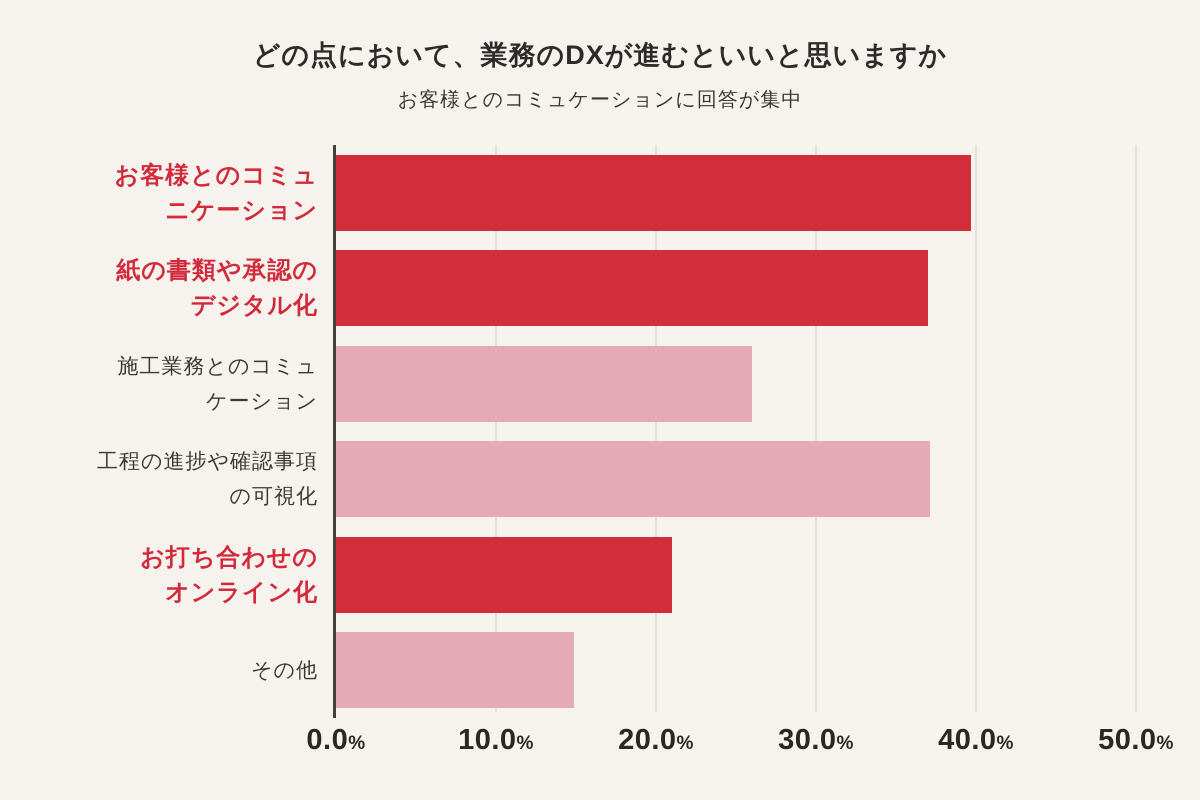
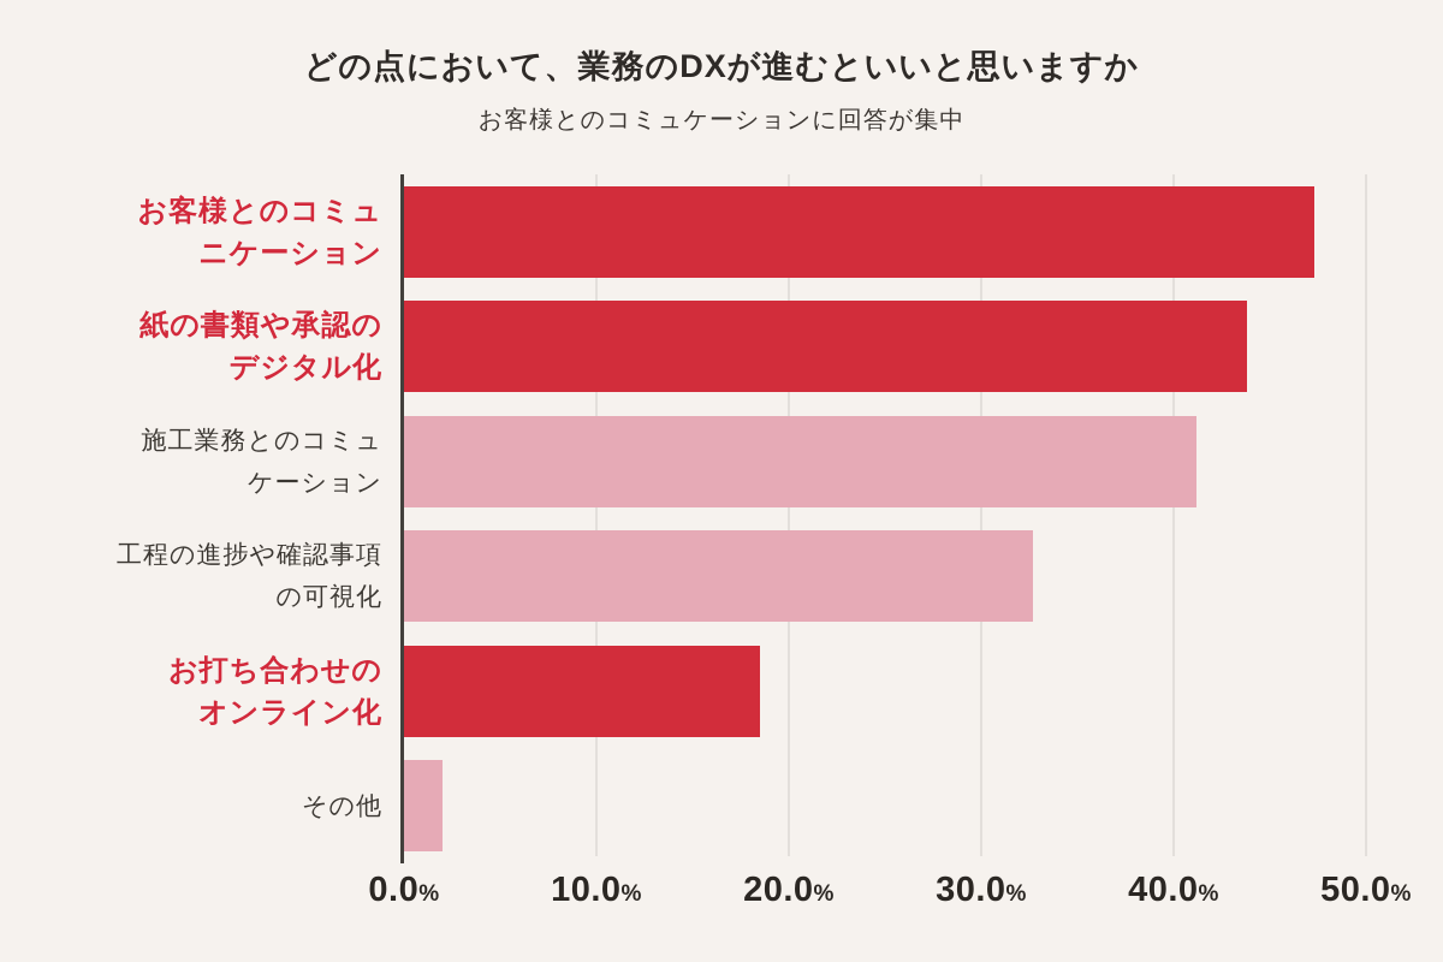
お客様とのコミュニケーション: 39.7 -> 47.3
紙の書類や承認のデジタル化: 37.0 -> 43.8
施工業務とのコミュケーション: 26.0 -> 41.2
工程の進捗や確認事項の可視化: 37.1 -> 32.7
お打ち合わせのオンライン化: 21.0 -> 18.5
その他: 14.9 -> 2.0
